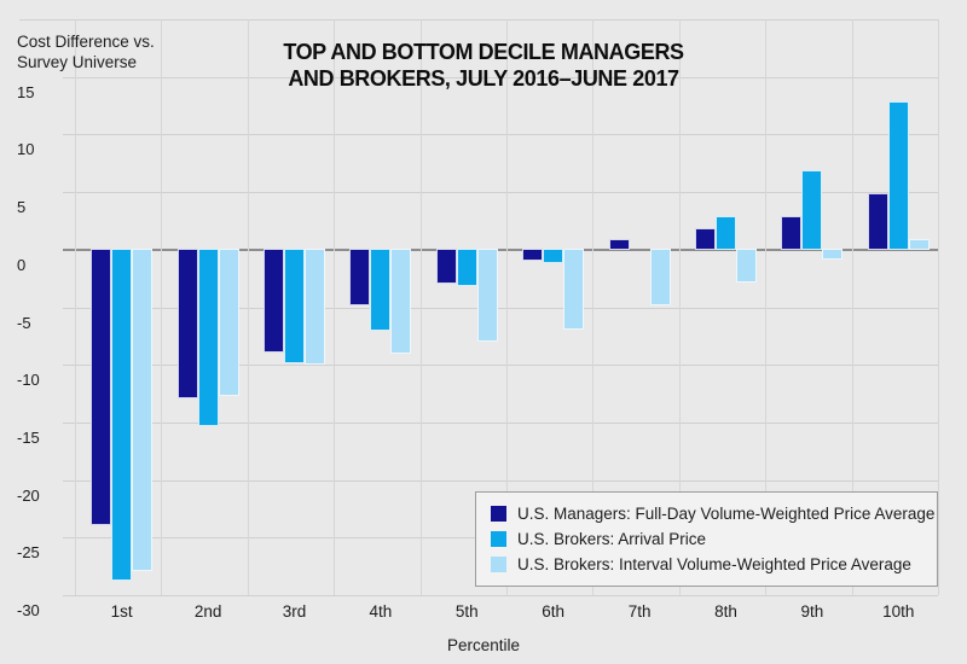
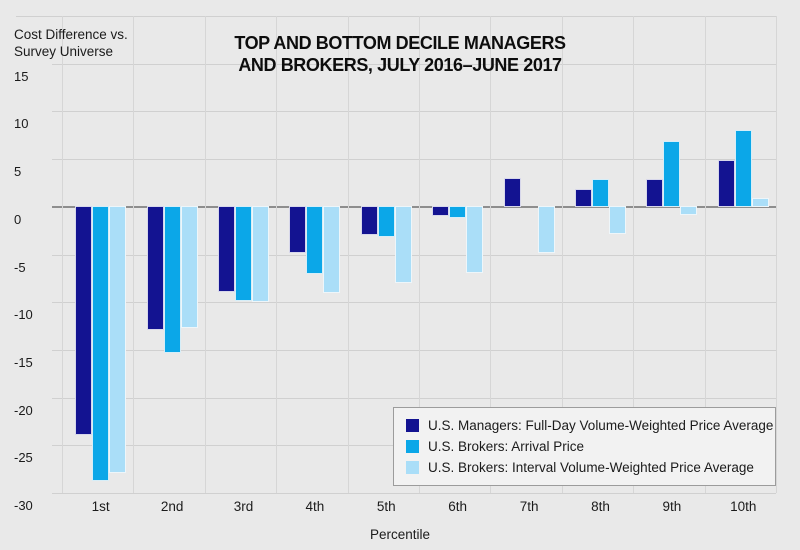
U.S. Managers: Full-Day Volume-Weighted Price Average/7th: 1 -> 3
U.S. Brokers: Arrival Price/10th: 13 -> 8
